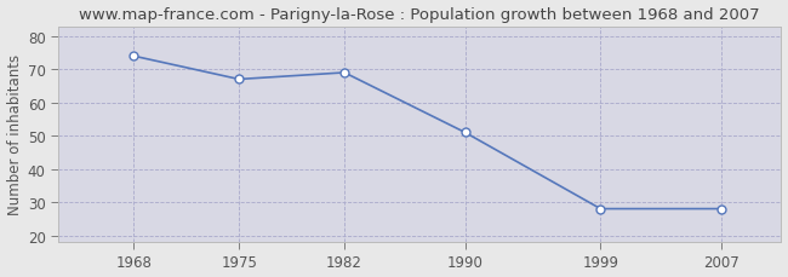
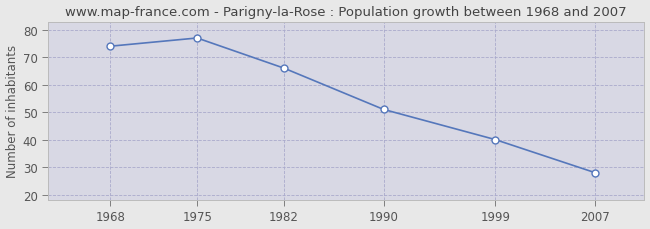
1975: 67 -> 77
1982: 69 -> 66
1999: 28 -> 40
